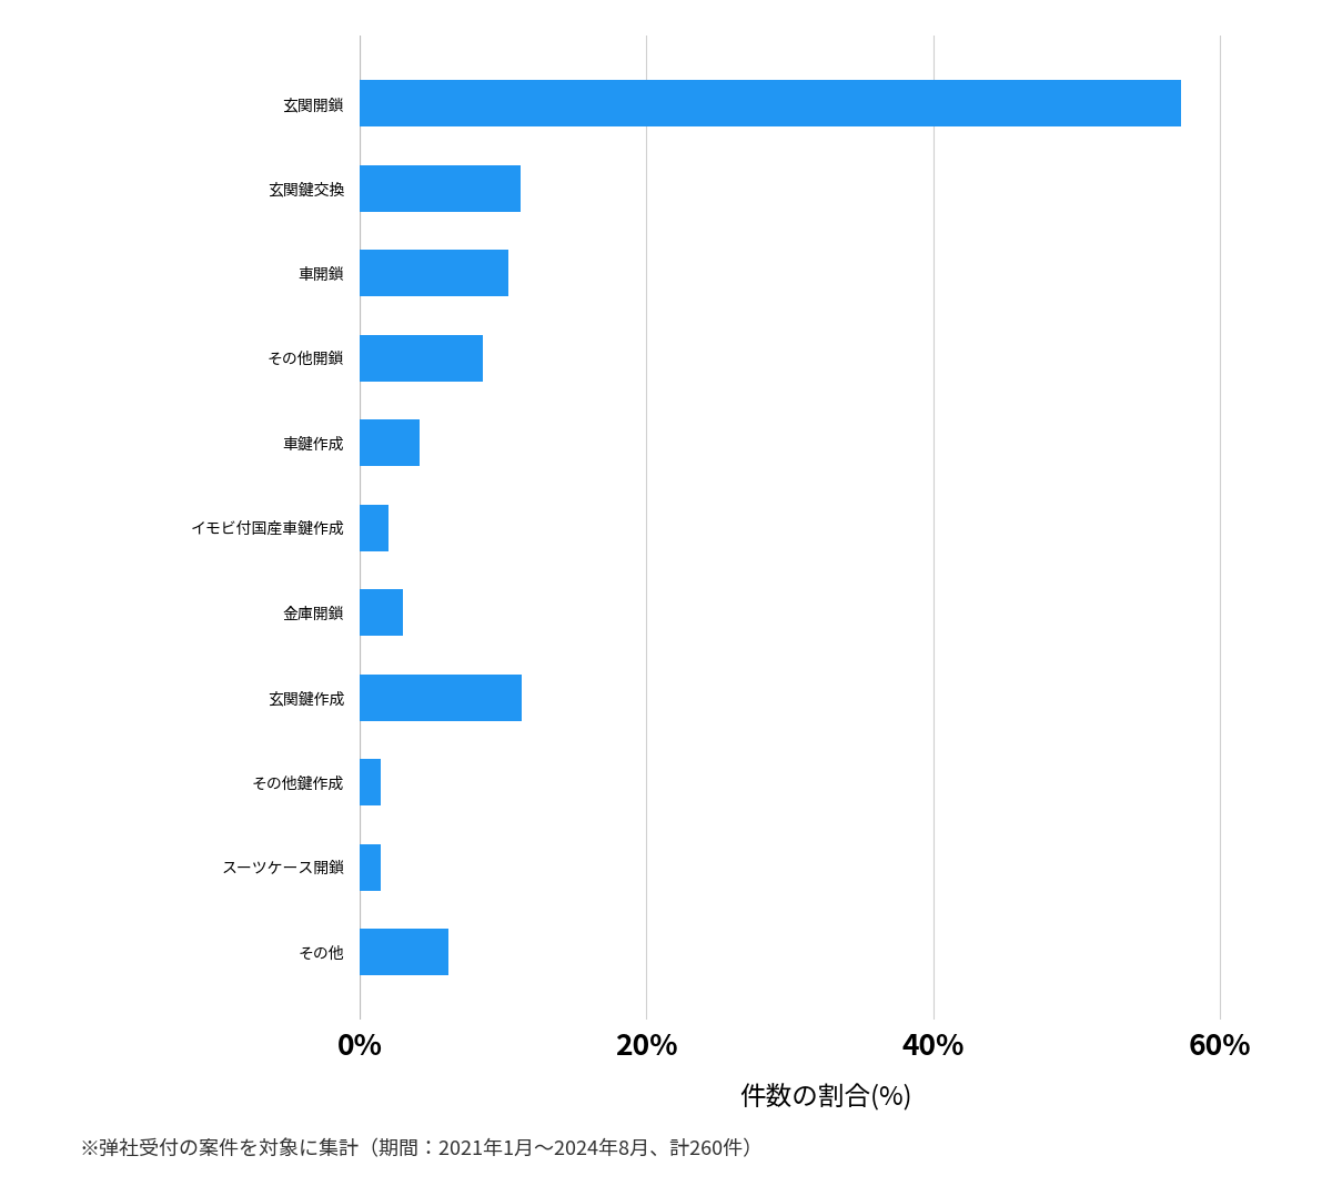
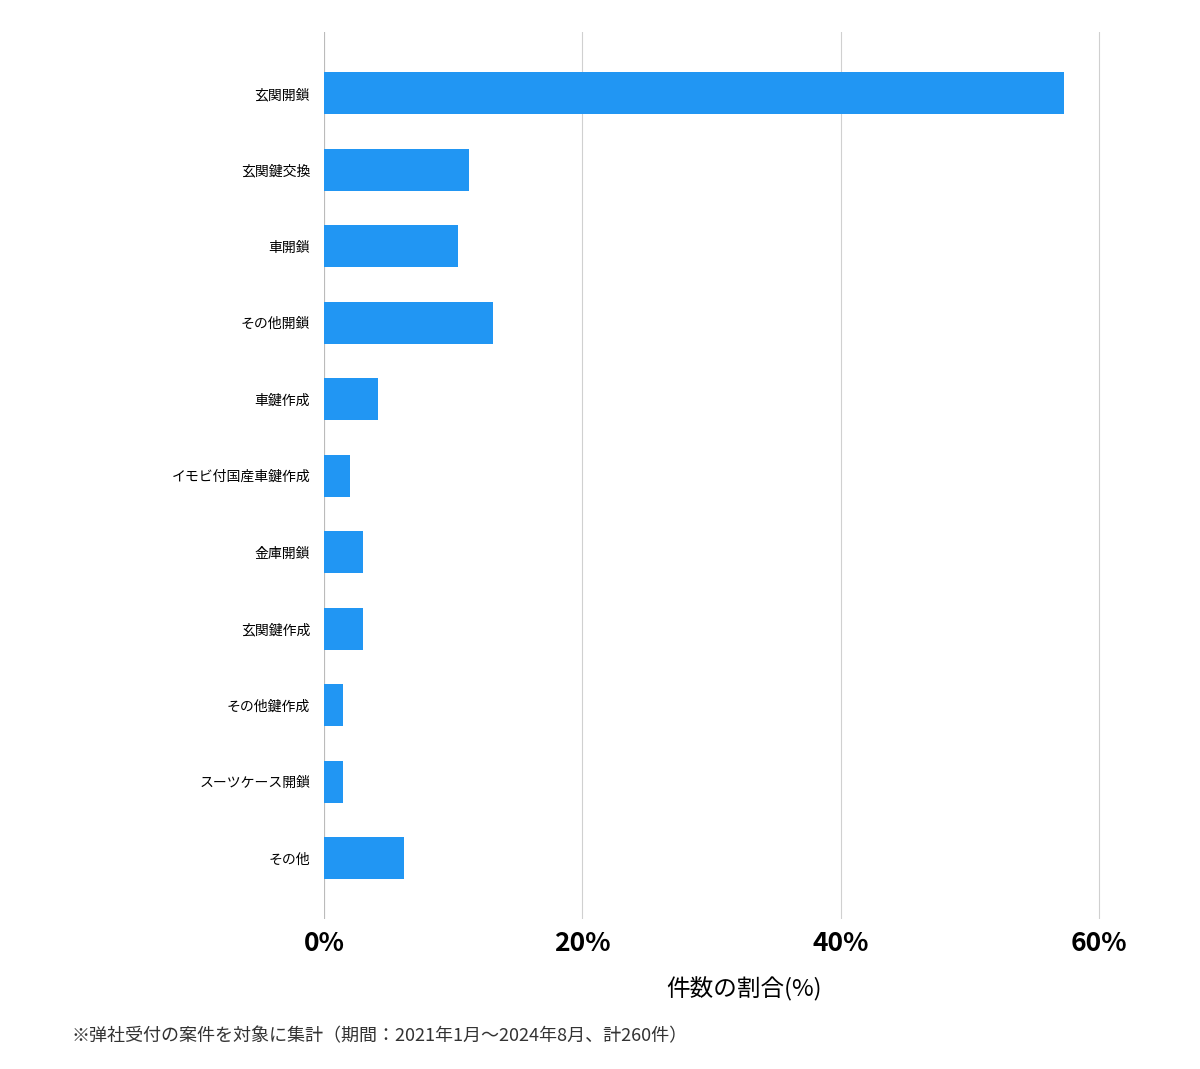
その他開鎖: 8.6% -> 13.1%
玄関鍵作成: 11.3% -> 3.0%
